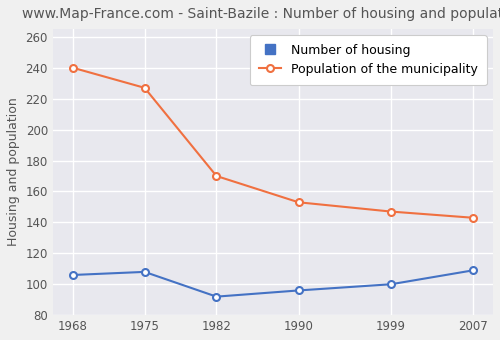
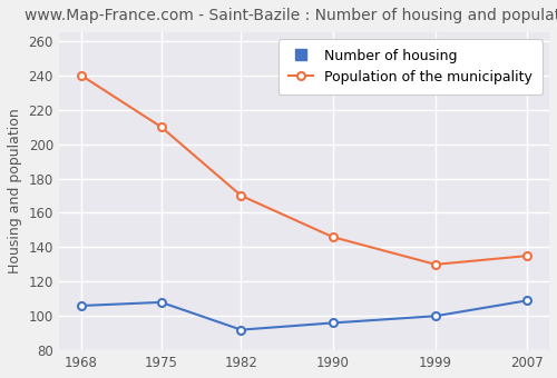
Population of the municipality/1975: 227 -> 210
Population of the municipality/1990: 153 -> 146
Population of the municipality/1999: 147 -> 130
Population of the municipality/2007: 143 -> 135
